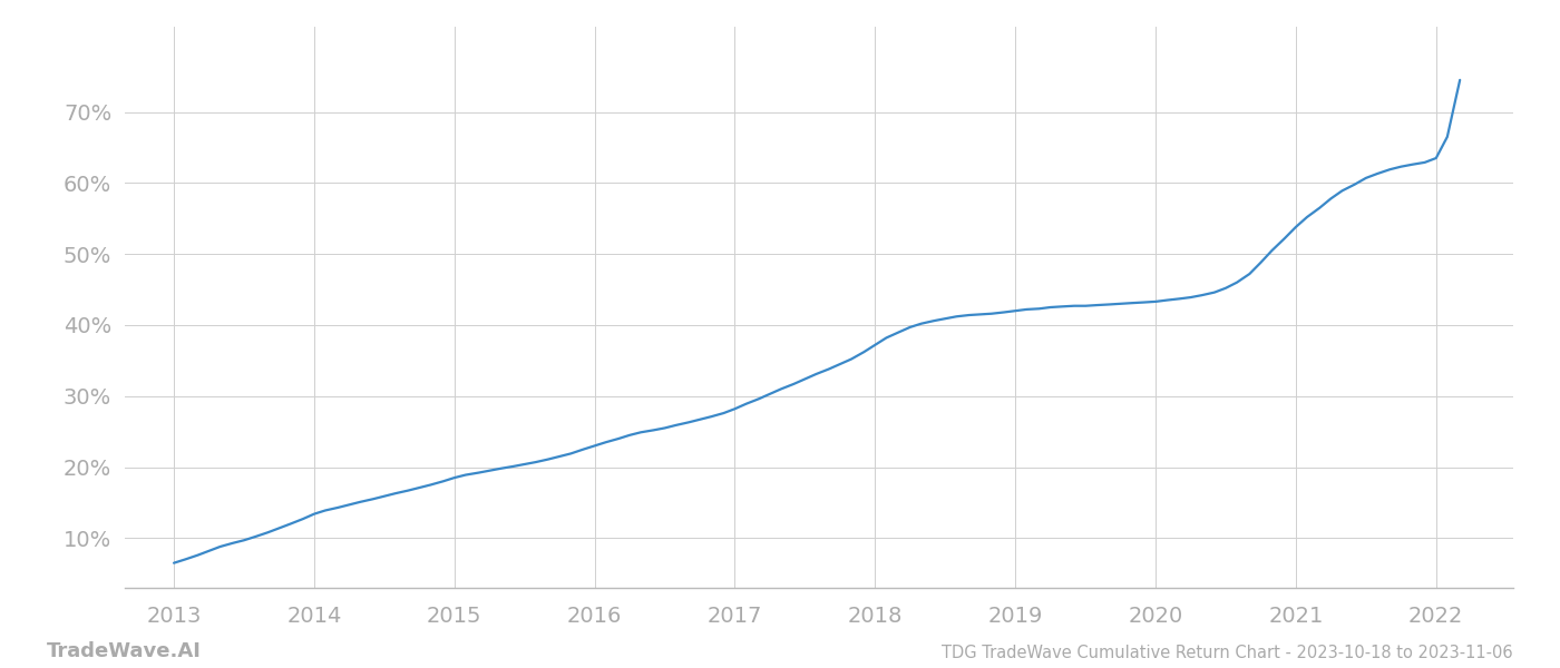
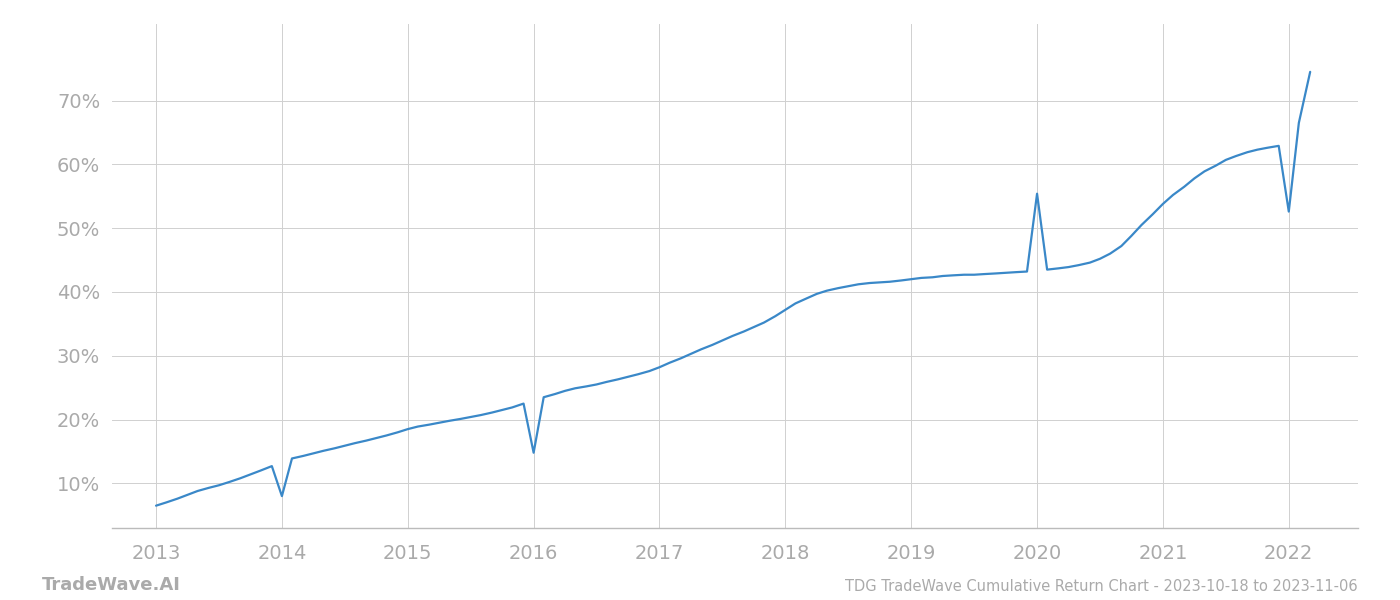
2014: 13.4% -> 8.0%
2016: 23.0% -> 14.8%
2020: 43.3% -> 55.4%
2022: 63.5% -> 52.6%
